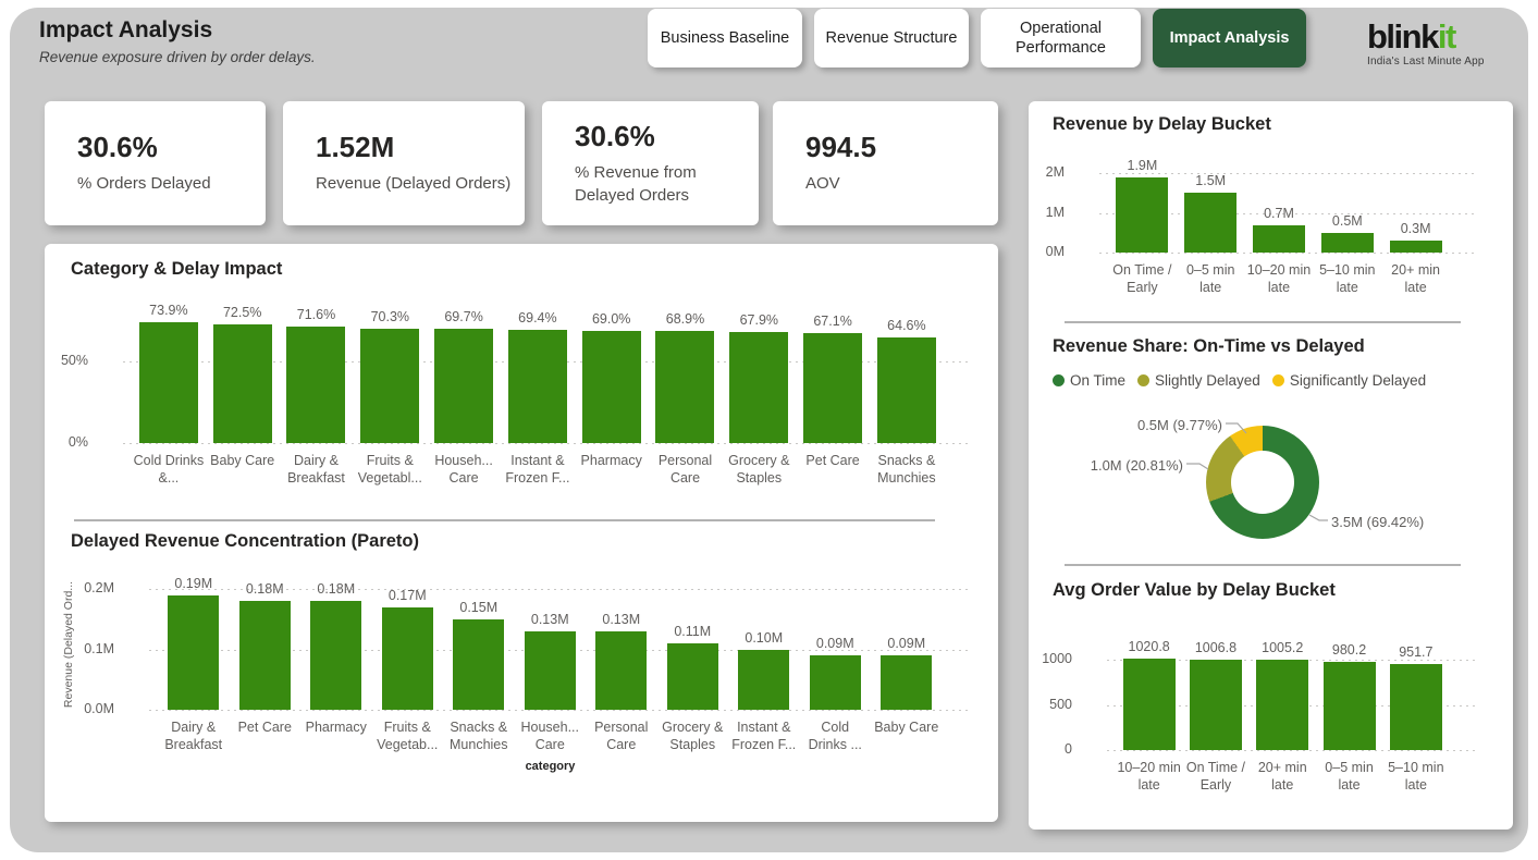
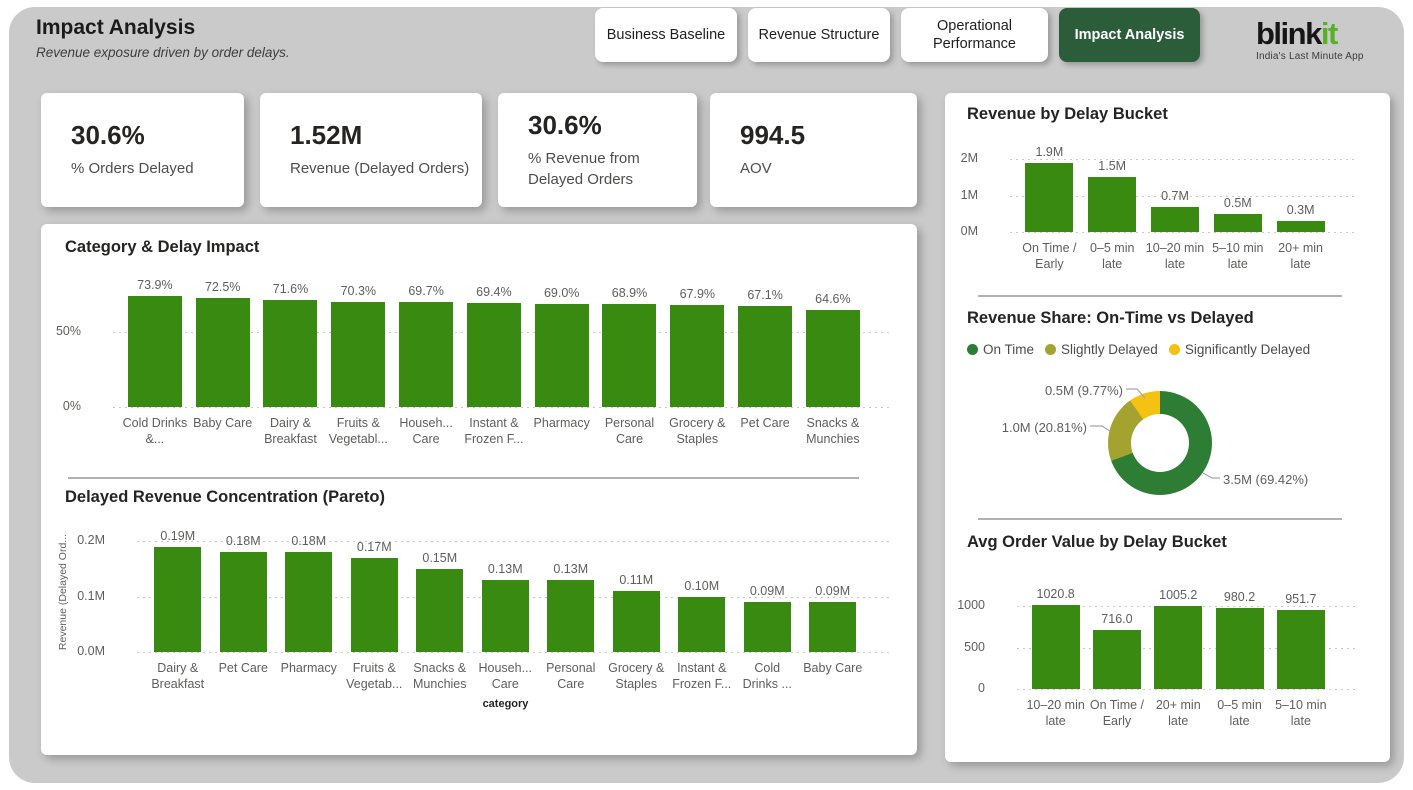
Avg Order Value by Delay Bucket/On Time / Early: 1006.8 -> 716.0
